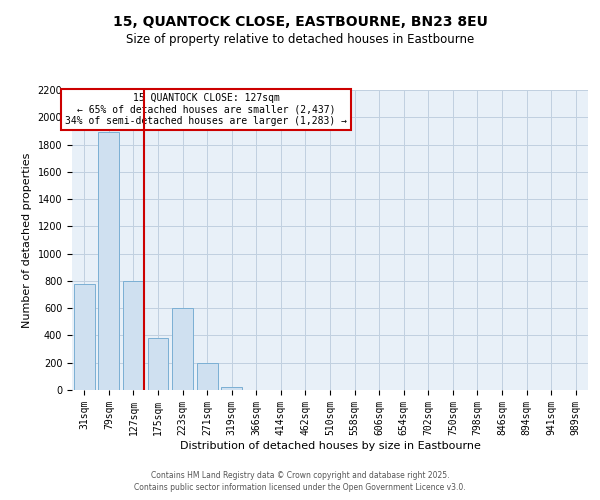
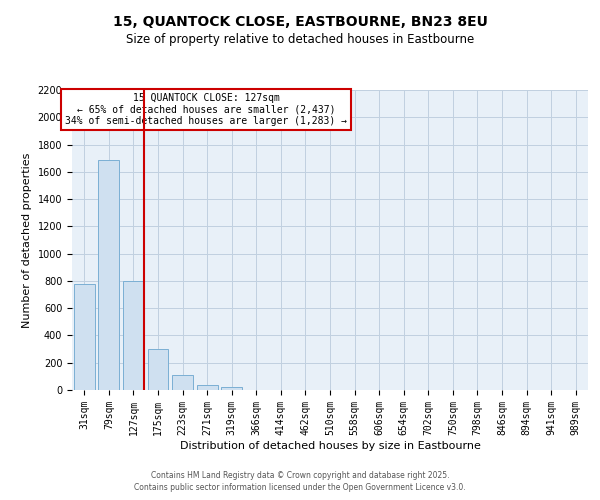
79sqm: 1890 -> 1690
175sqm: 380 -> 300
223sqm: 600 -> 110
271sqm: 200 -> 40
